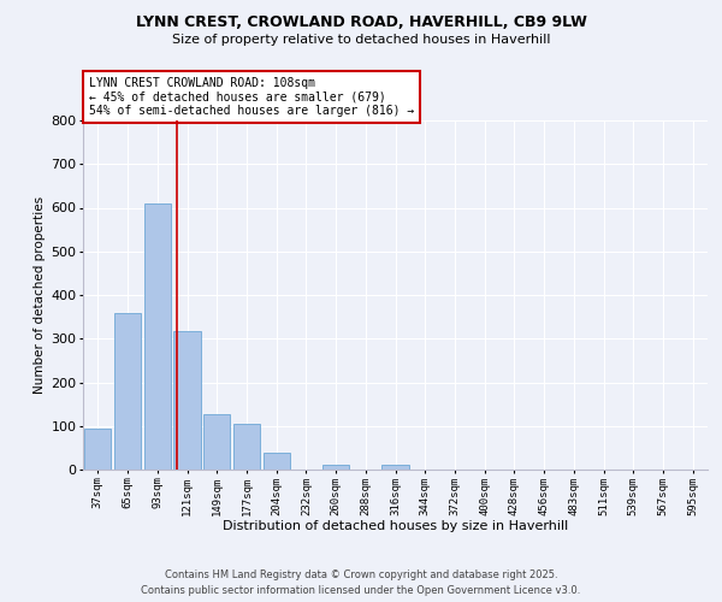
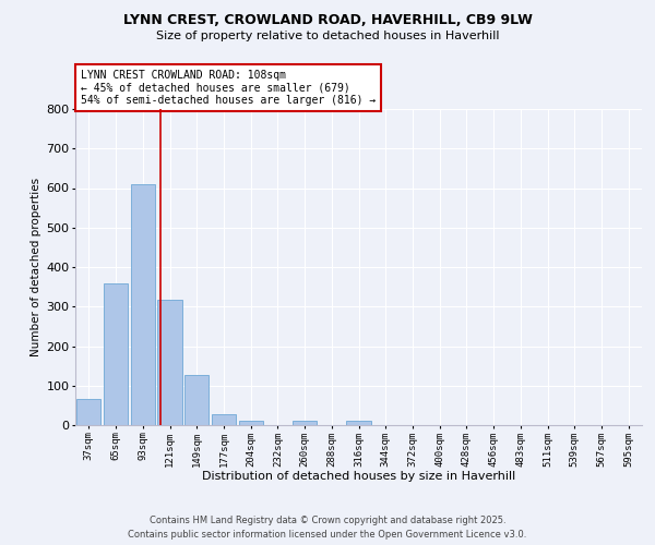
37sqm: 95 -> 65
177sqm: 105 -> 28
204sqm: 40 -> 10
